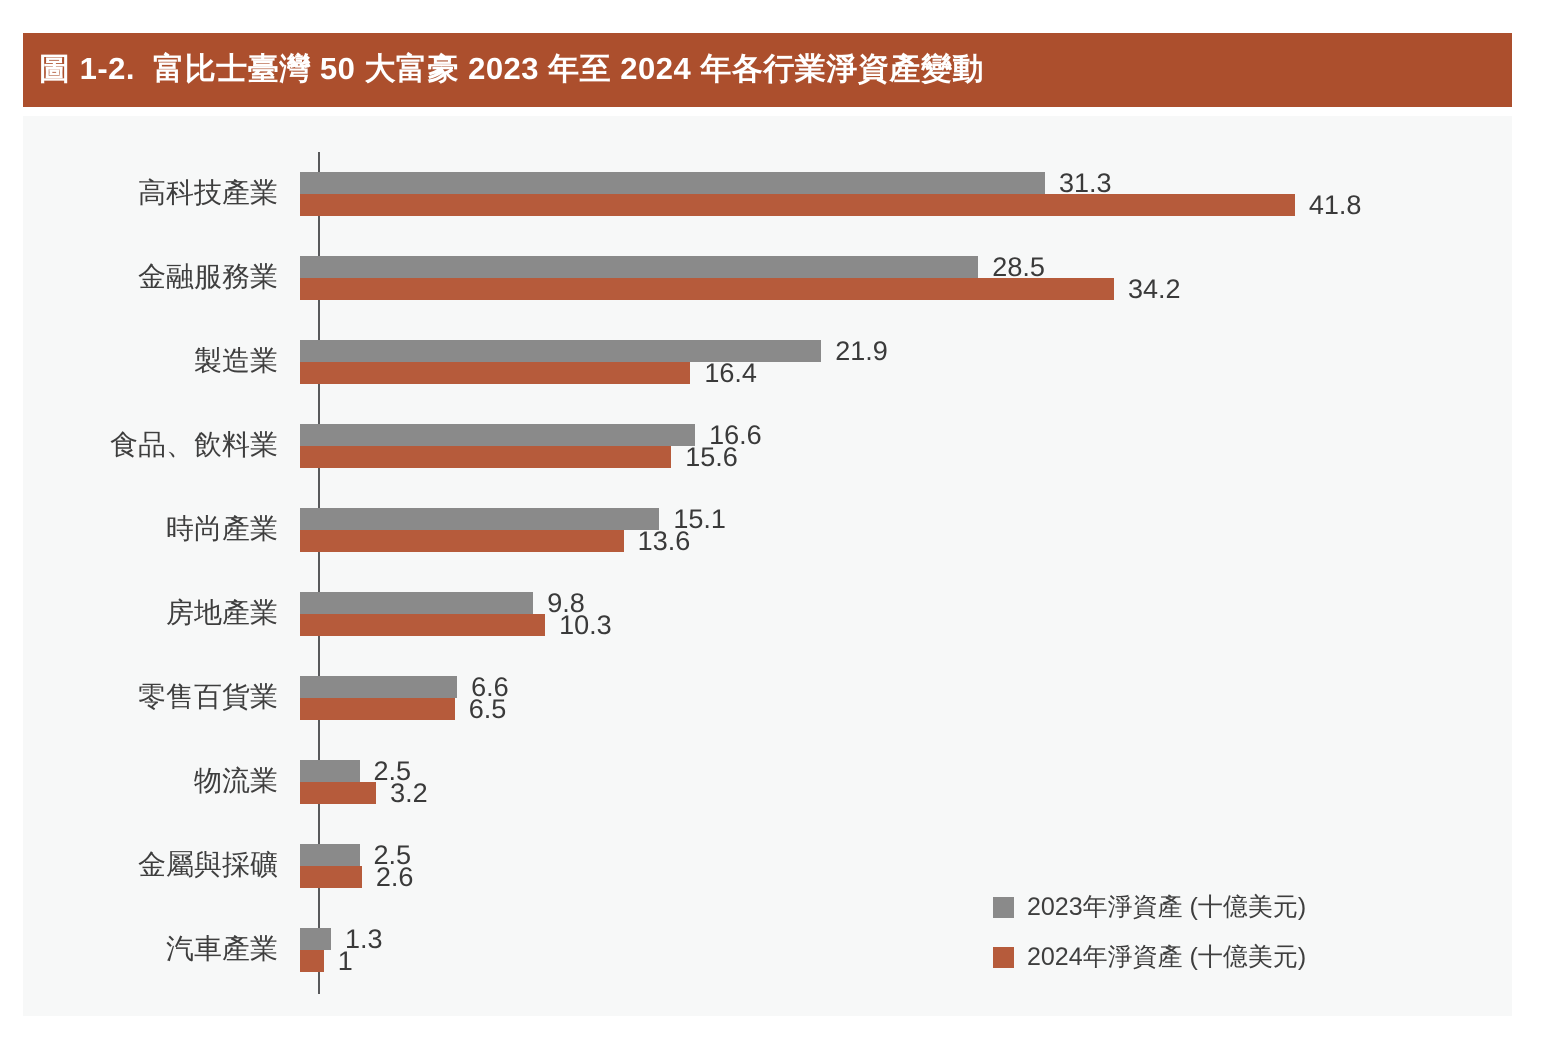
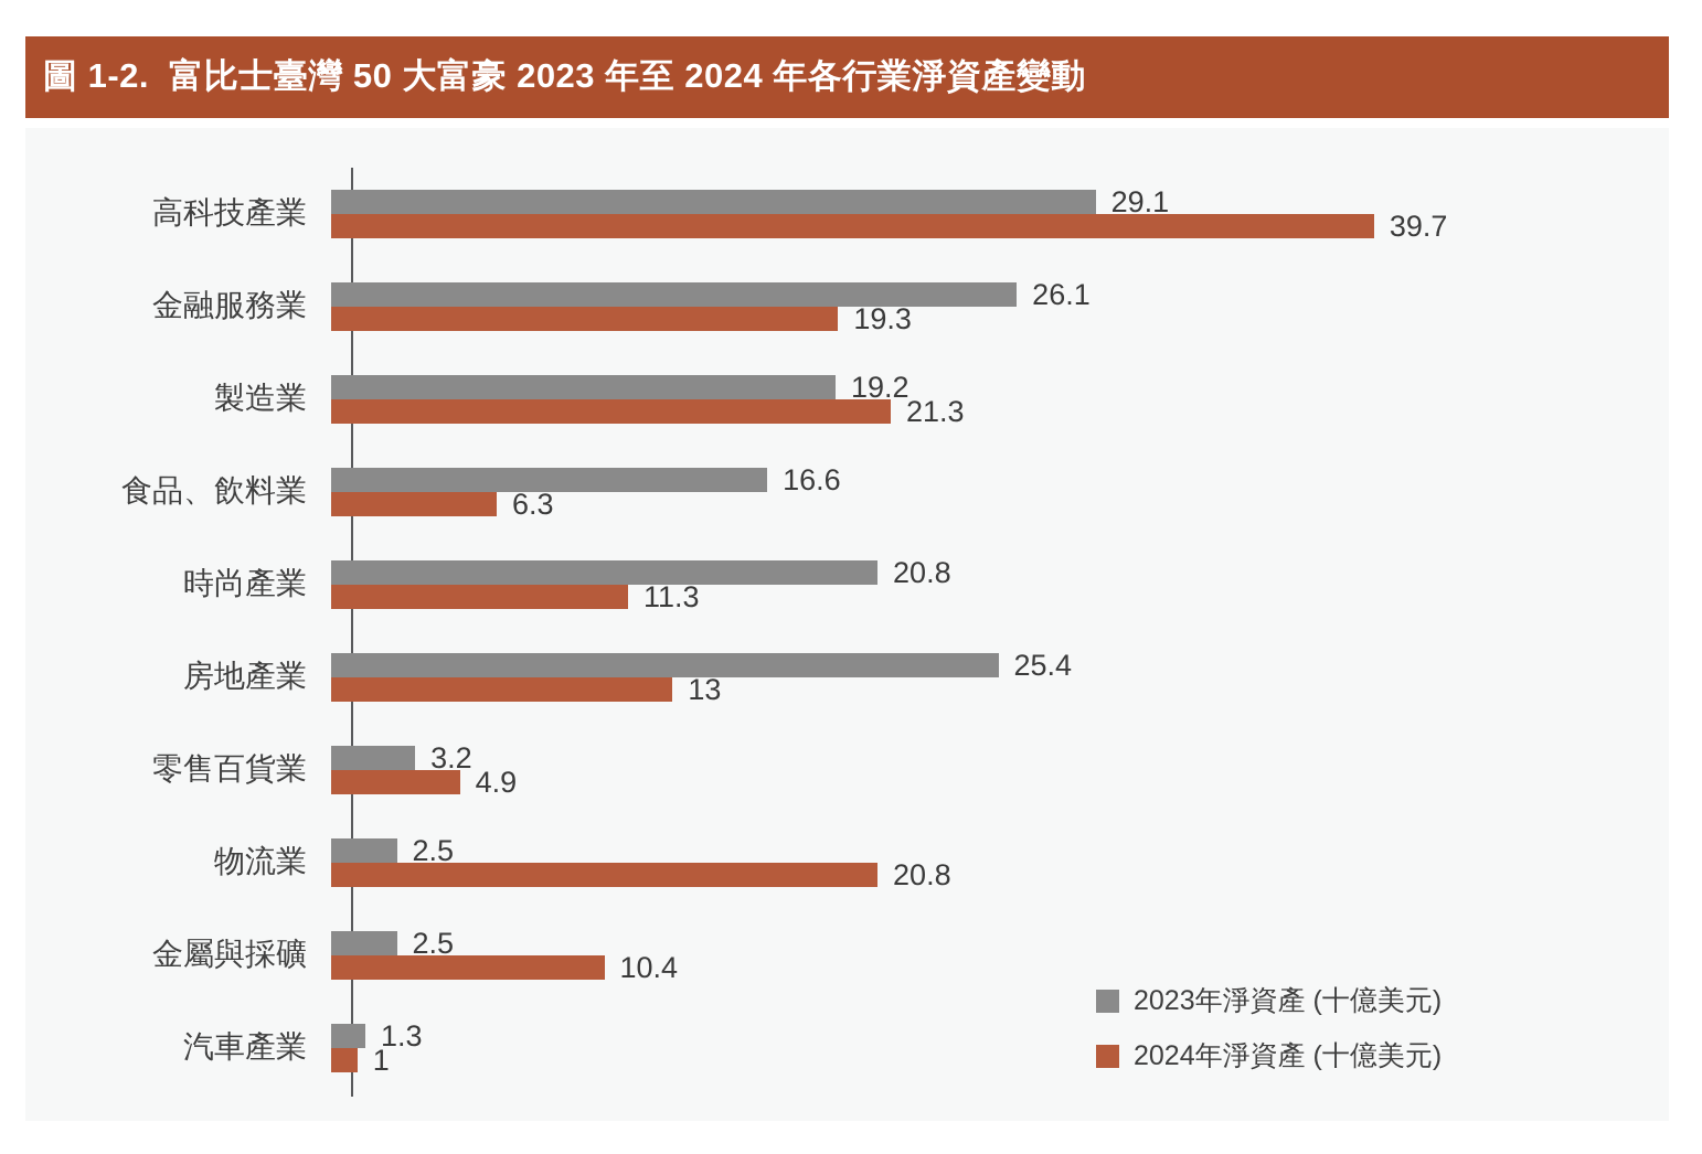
2023年淨資產 (十億美元)/高科技產業: 31.3 -> 29.1
2024年淨資產 (十億美元)/高科技產業: 41.8 -> 39.7
2023年淨資產 (十億美元)/金融服務業: 28.5 -> 26.1
2024年淨資產 (十億美元)/金融服務業: 34.2 -> 19.3
2023年淨資產 (十億美元)/製造業: 21.9 -> 19.2
2024年淨資產 (十億美元)/製造業: 16.4 -> 21.3
2024年淨資產 (十億美元)/食品、飲料業: 15.6 -> 6.3
2023年淨資產 (十億美元)/時尚產業: 15.1 -> 20.8
2024年淨資產 (十億美元)/時尚產業: 13.6 -> 11.3
2023年淨資產 (十億美元)/房地產業: 9.8 -> 25.4
2024年淨資產 (十億美元)/房地產業: 10.3 -> 13
2023年淨資產 (十億美元)/零售百貨業: 6.6 -> 3.2
2024年淨資產 (十億美元)/零售百貨業: 6.5 -> 4.9
2024年淨資產 (十億美元)/物流業: 3.2 -> 20.8
2024年淨資產 (十億美元)/金屬與採礦: 2.6 -> 10.4
